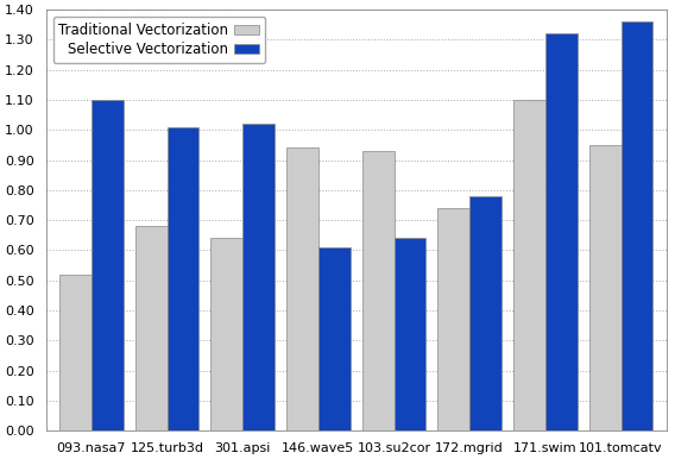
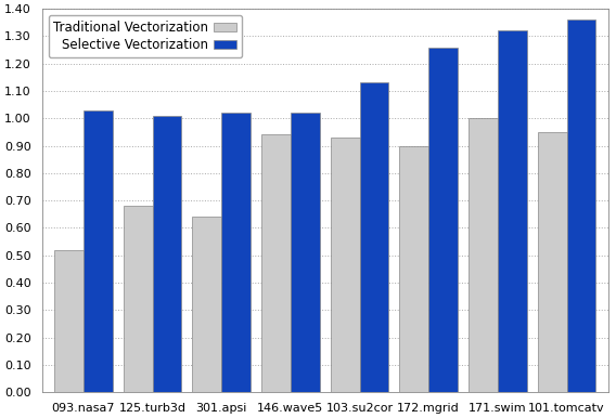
Selective Vectorization/093.nasa7: 1.10 -> 1.03
Selective Vectorization/146.wave5: 0.61 -> 1.02
Selective Vectorization/103.su2cor: 0.64 -> 1.13
Traditional Vectorization/172.mgrid: 0.74 -> 0.90
Selective Vectorization/172.mgrid: 0.78 -> 1.26
Traditional Vectorization/171.swim: 1.10 -> 1.00
